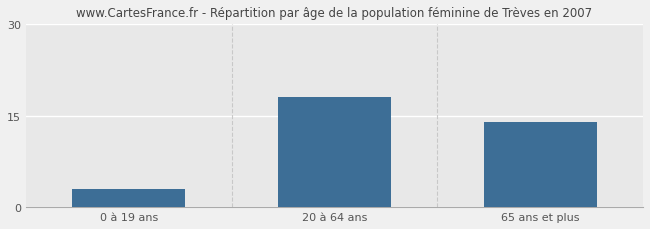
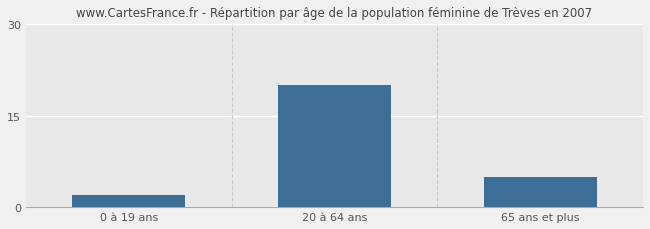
0 à 19 ans: 3 -> 2
20 à 64 ans: 18 -> 20
65 ans et plus: 14 -> 5
